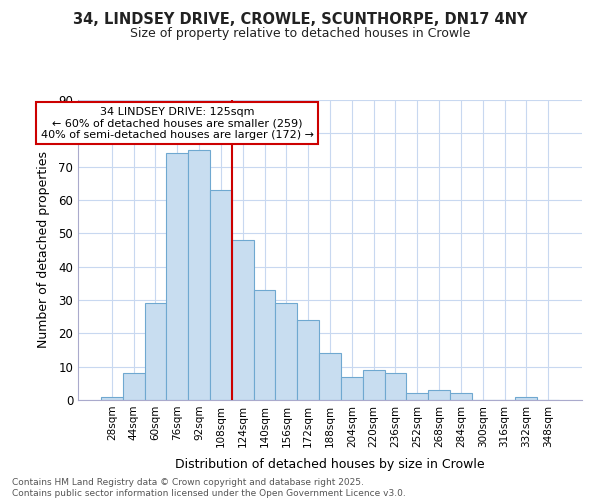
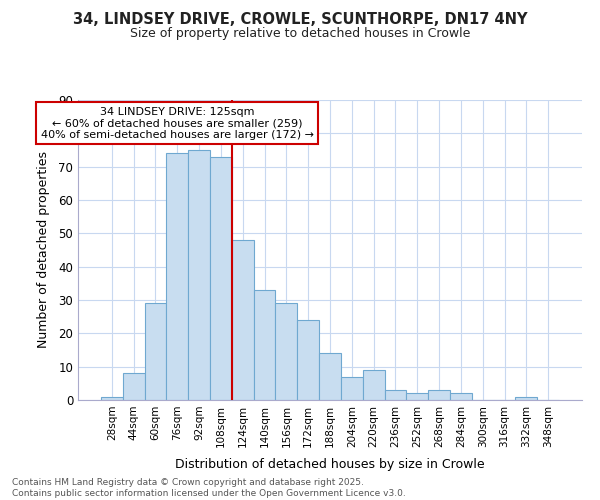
108sqm: 63 -> 73
236sqm: 8 -> 3
